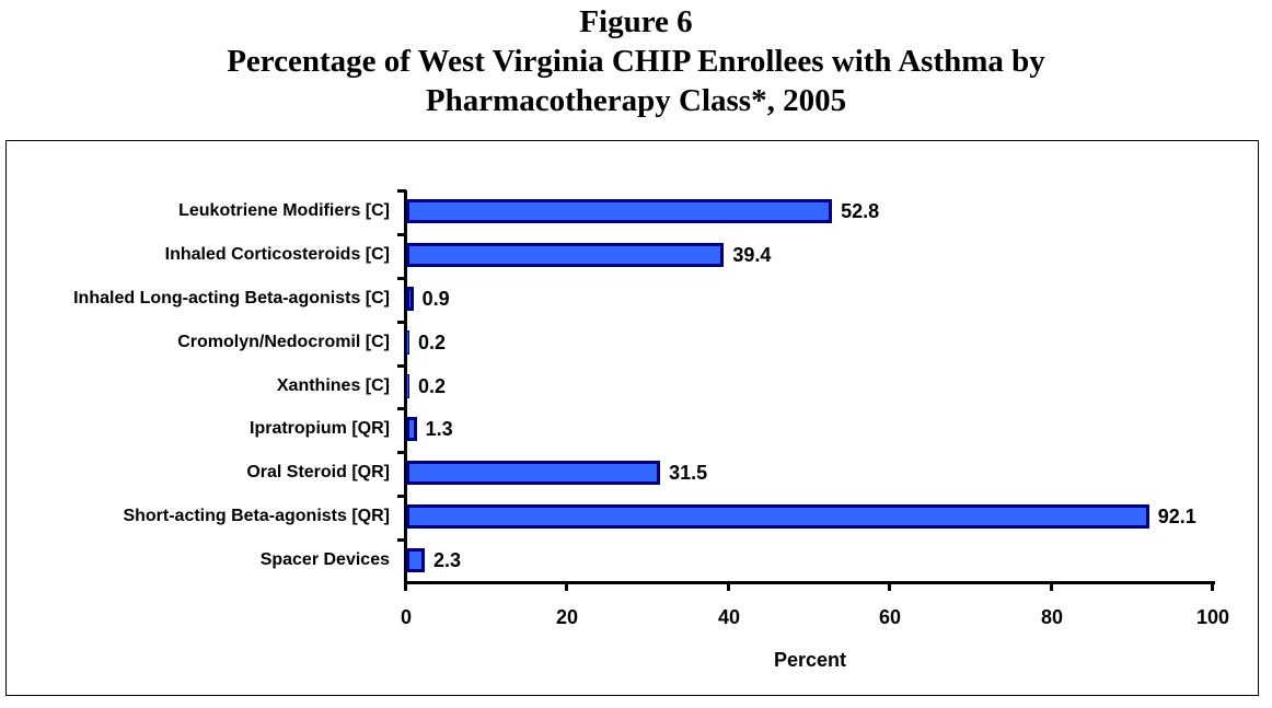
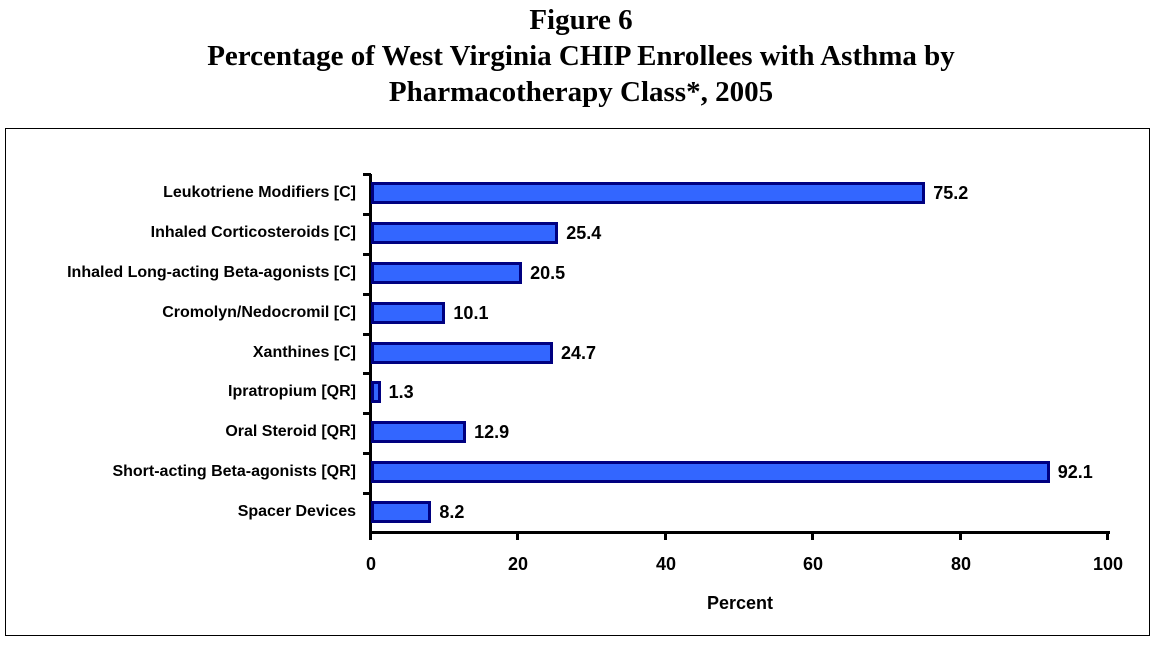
Leukotriene Modifiers [C]: 52.8 -> 75.2
Inhaled Corticosteroids [C]: 39.4 -> 25.4
Inhaled Long-acting Beta-agonists [C]: 0.9 -> 20.5
Cromolyn/Nedocromil [C]: 0.2 -> 10.1
Xanthines [C]: 0.2 -> 24.7
Oral Steroid [QR]: 31.5 -> 12.9
Spacer Devices: 2.3 -> 8.2
